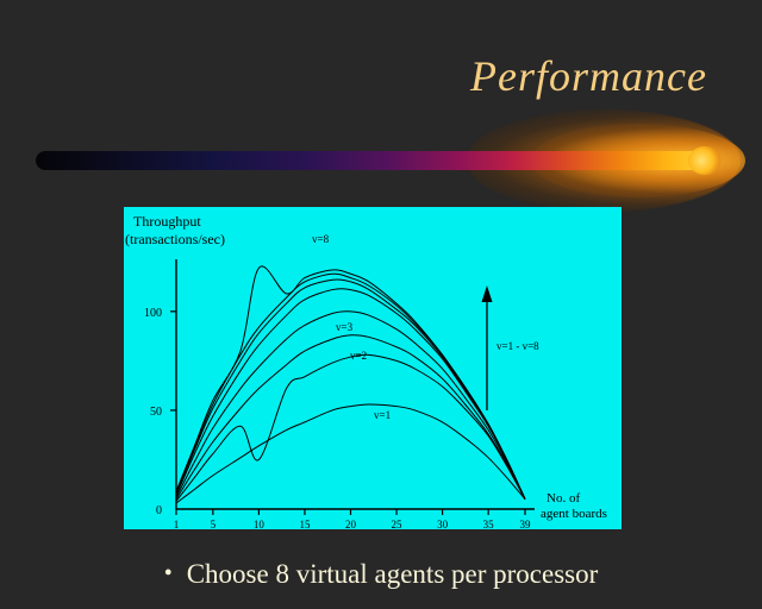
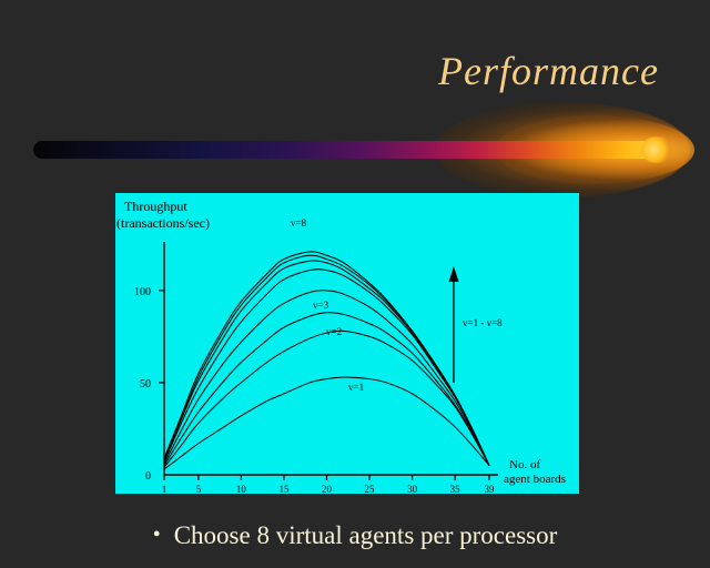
v=2/10: 25 -> 50
v=8/10: 122 -> 94
